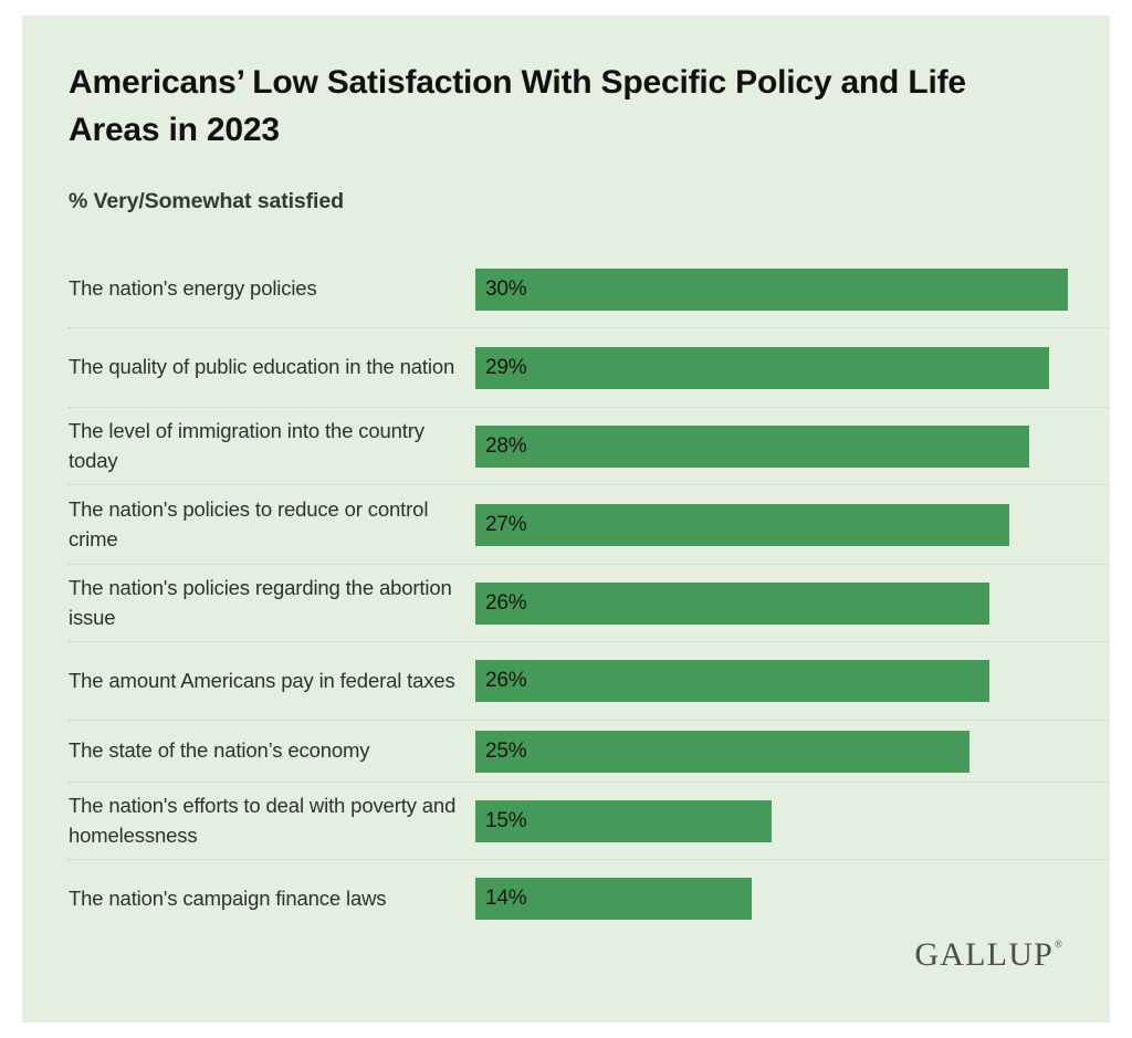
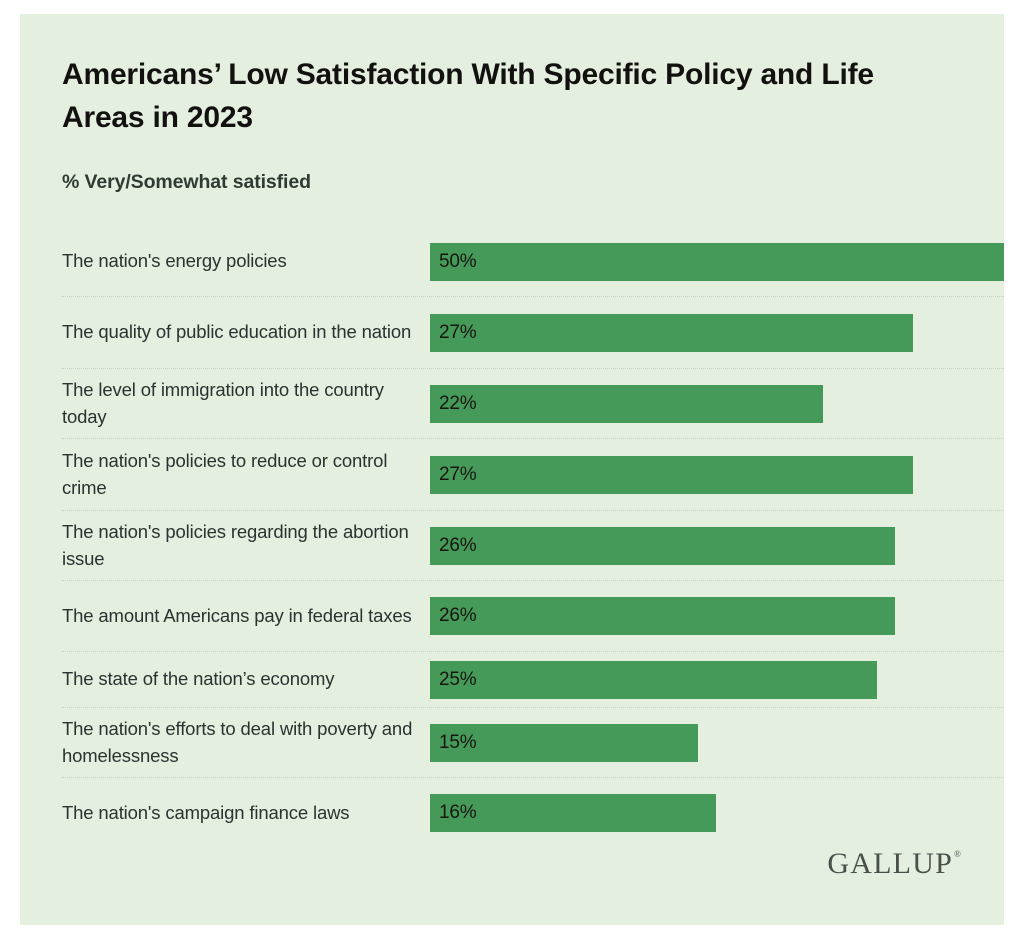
The nation's energy policies: 30% -> 50%
The quality of public education in the nation: 29% -> 27%
The level of immigration into the country today: 28% -> 22%
The nation's campaign finance laws: 14% -> 16%
